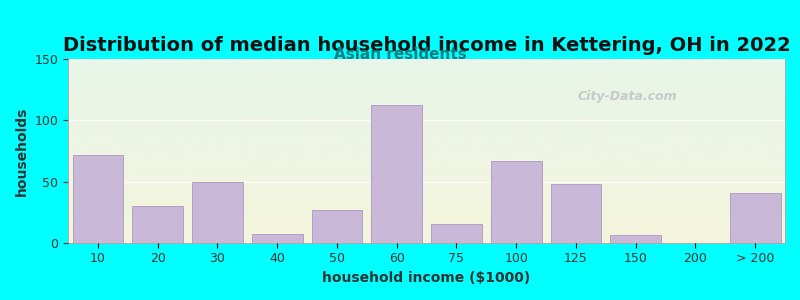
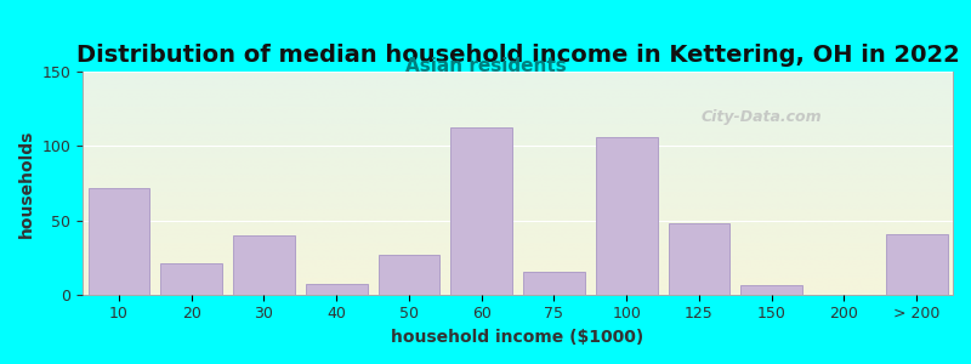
20: 30 -> 21
30: 50 -> 40
100: 67 -> 106
